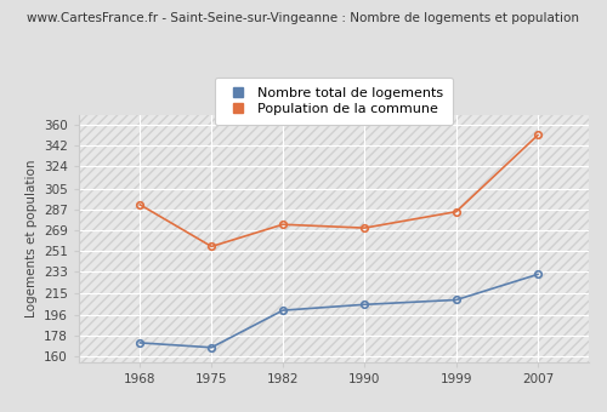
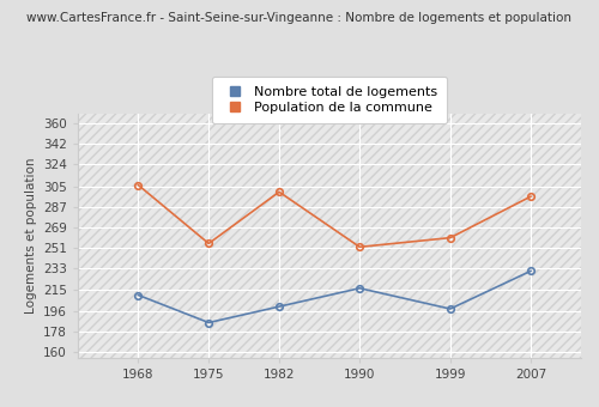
Nombre total de logements/1968: 172 -> 210
Population de la commune/1968: 291 -> 306
Nombre total de logements/1975: 168 -> 186
Population de la commune/1982: 274 -> 300
Nombre total de logements/1990: 205 -> 216
Population de la commune/1990: 271 -> 252
Nombre total de logements/1999: 209 -> 198
Population de la commune/1999: 285 -> 260
Population de la commune/2007: 351 -> 296
